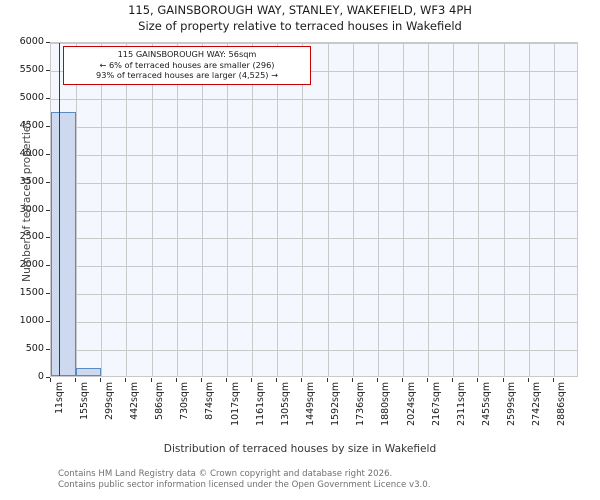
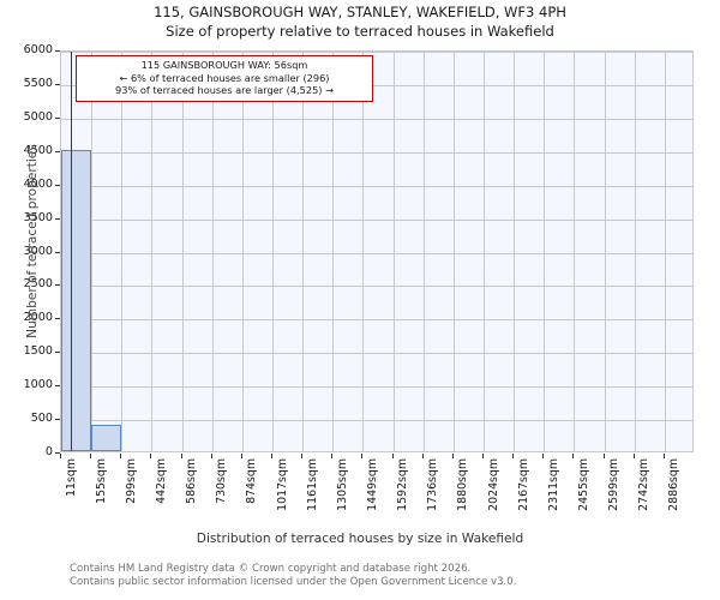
11sqm: 4700 -> 4500
155sqm: 100 -> 400
